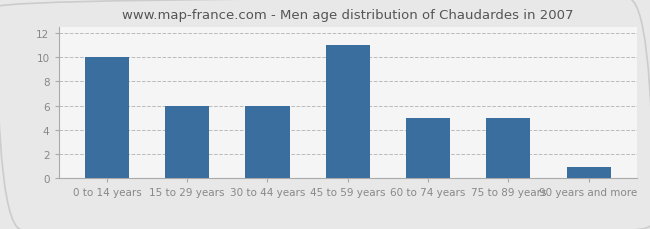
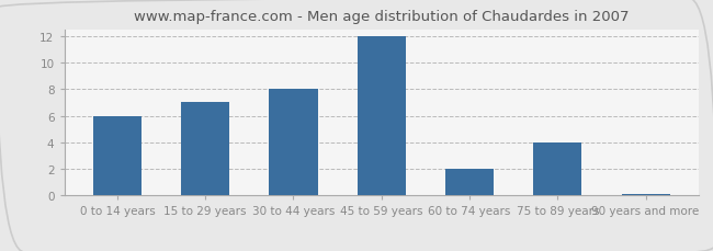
0 to 14 years: 10.0 -> 6.0
15 to 29 years: 6.0 -> 7.0
30 to 44 years: 6.0 -> 8.0
45 to 59 years: 11.0 -> 12.0
60 to 74 years: 5.0 -> 2.0
75 to 89 years: 5.0 -> 4.0
90 years and more: 0.9 -> 0.1
